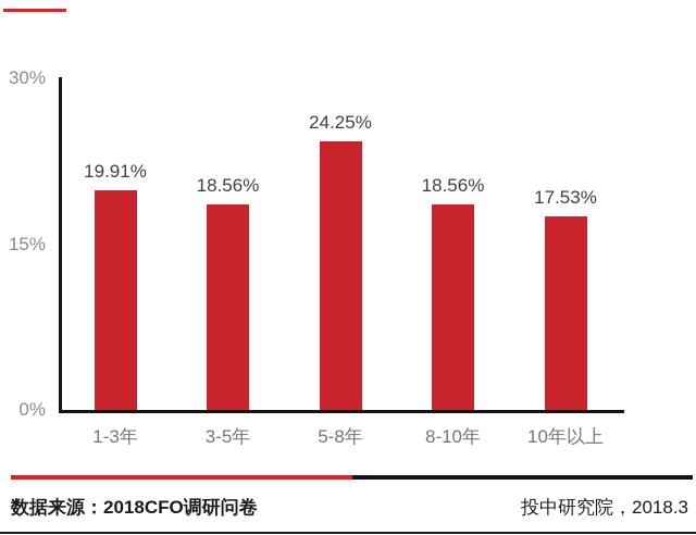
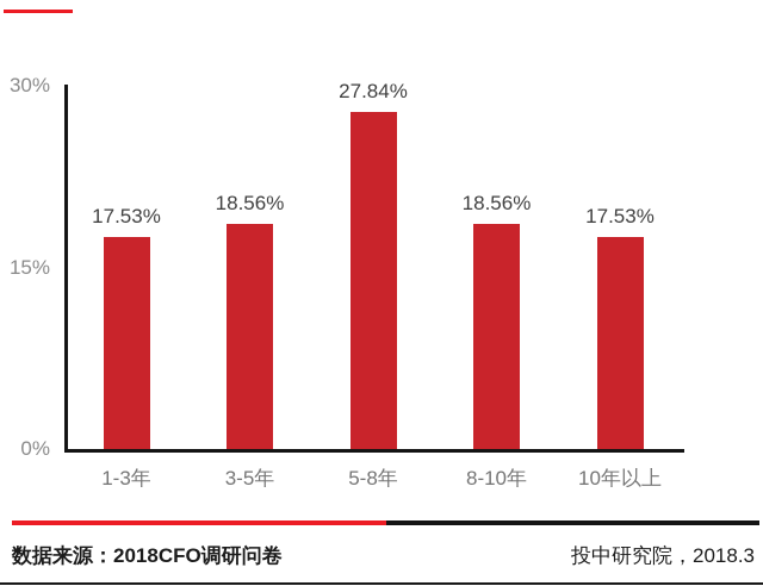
1-3年: 19.91% -> 17.53%
5-8年: 24.25% -> 27.84%
